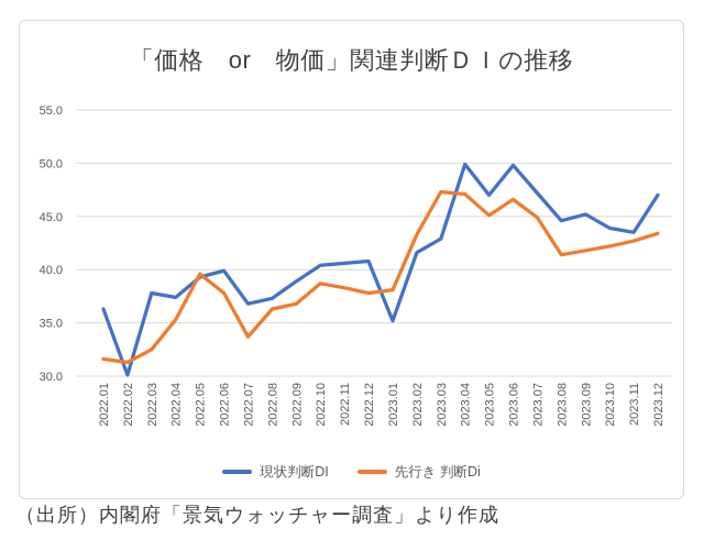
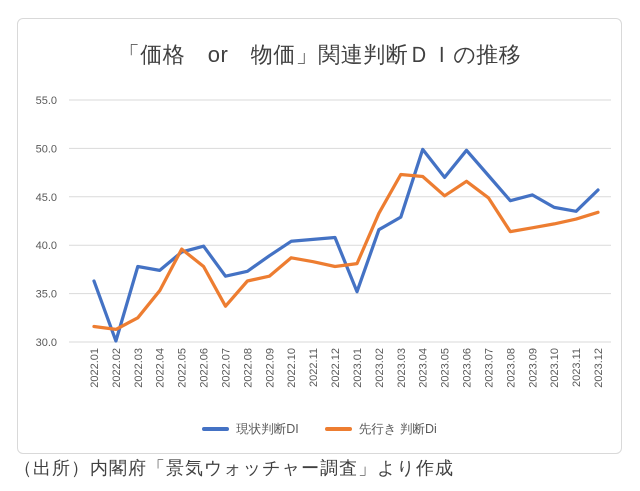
現状判断DI/2023.12: 47 -> 46
